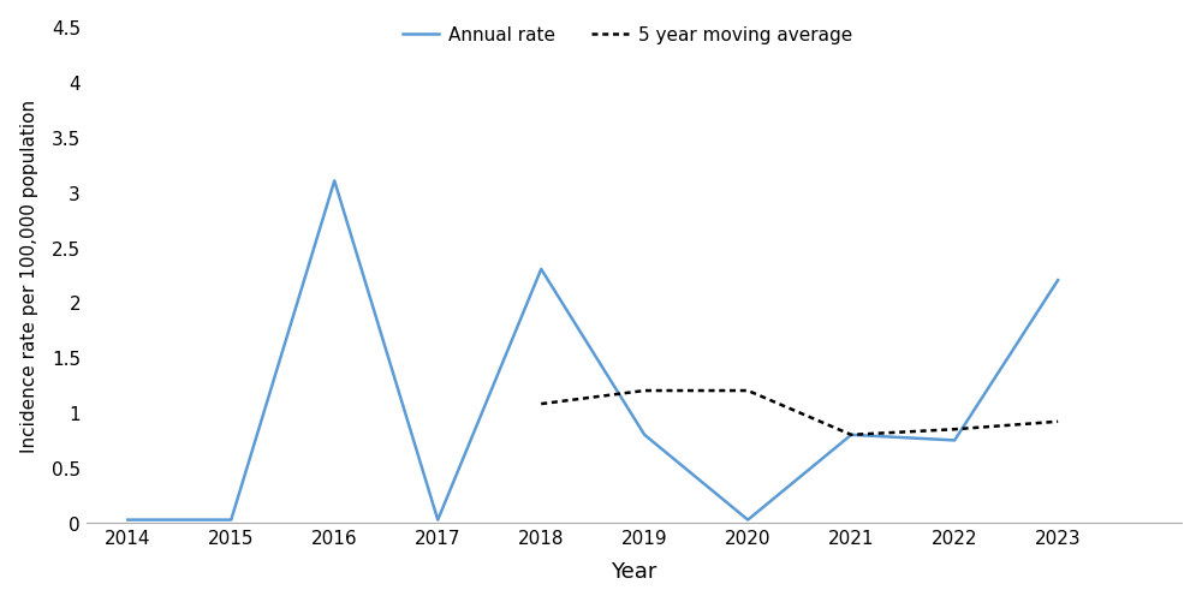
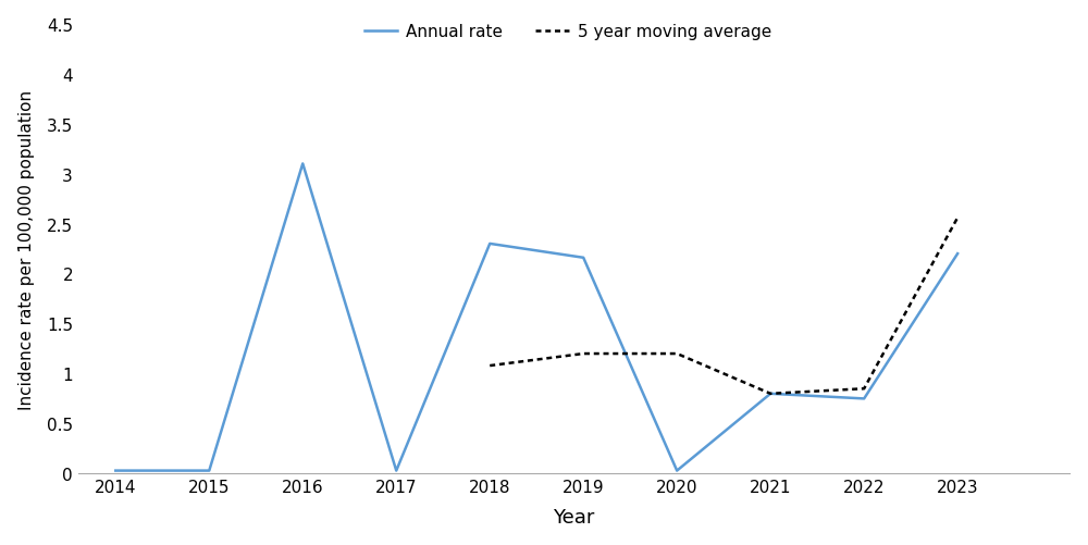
Annual rate/2019: 0.80 -> 2.16
5 year moving average/2023: 0.92 -> 2.56
